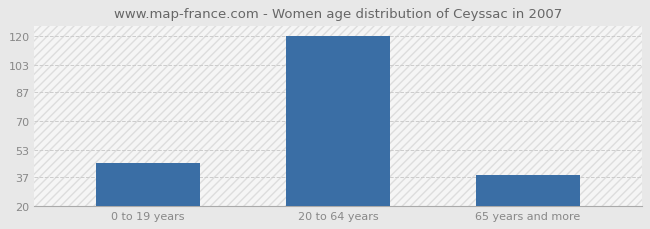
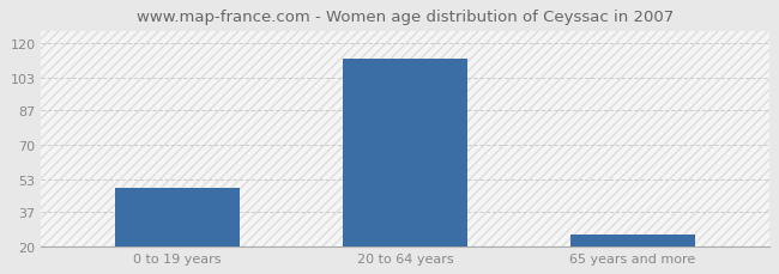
0 to 19 years: 45 -> 49
20 to 64 years: 120 -> 112
65 years and more: 38 -> 26
